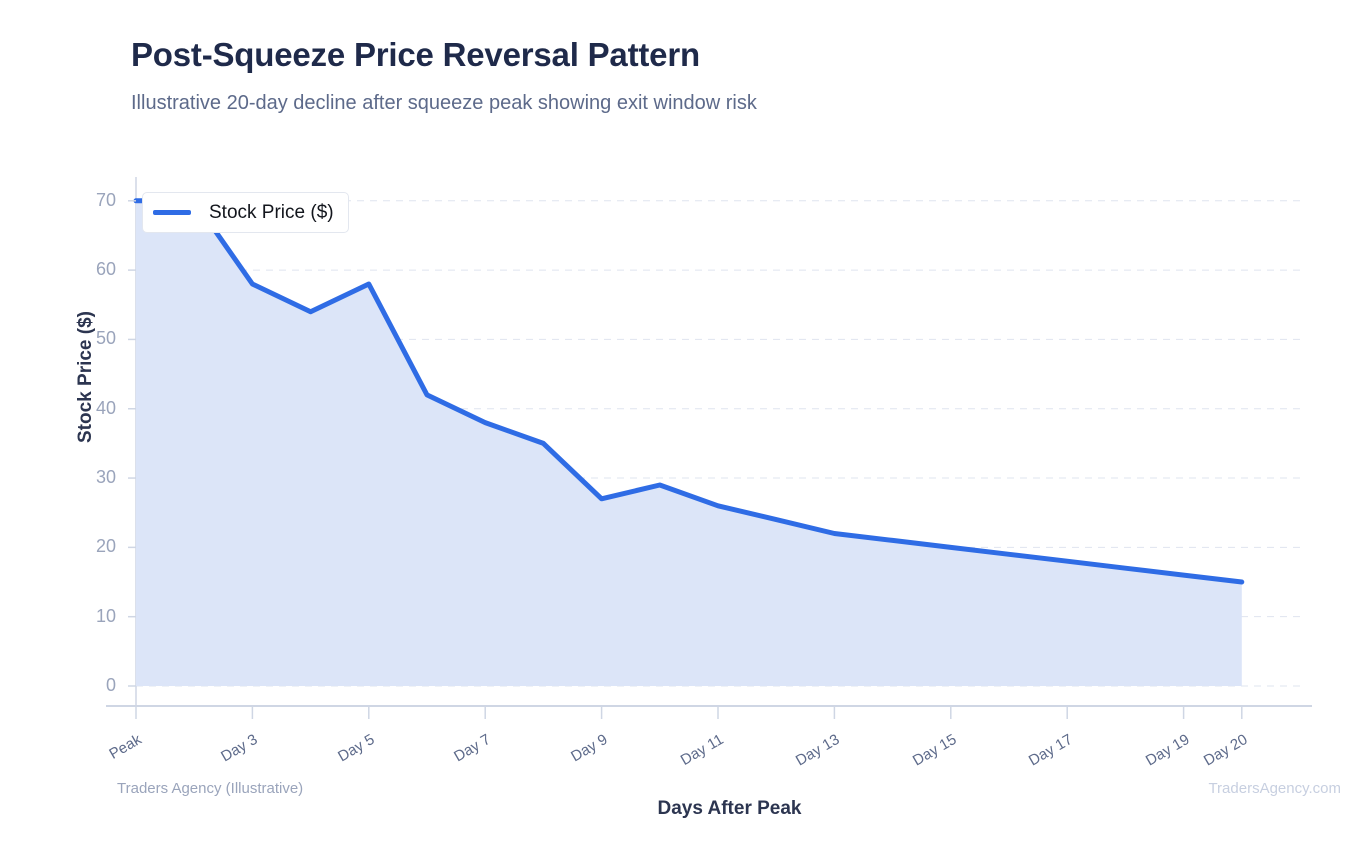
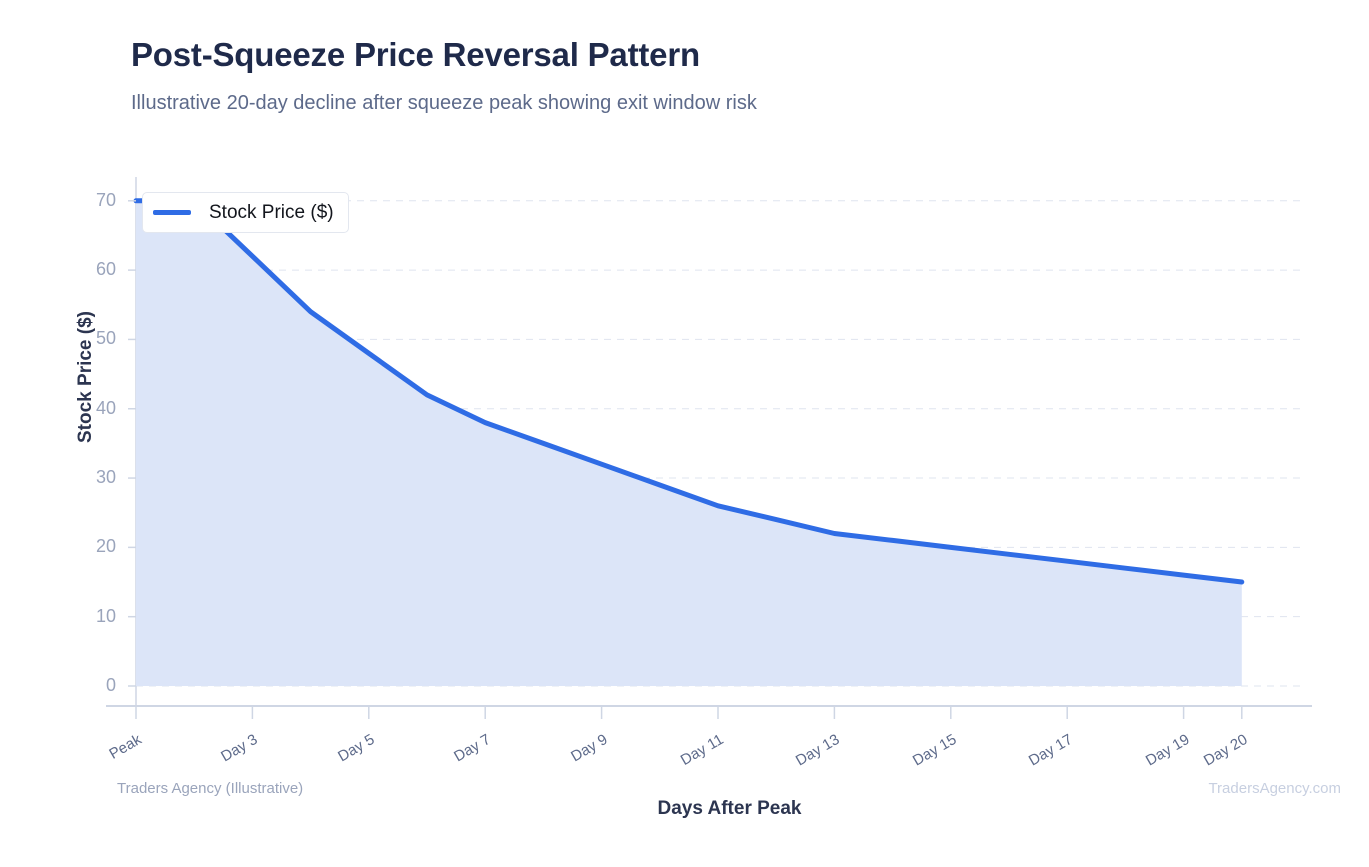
Day 3: 58 -> 62
Day 5: 58 -> 48
Day 9: 27 -> 32
